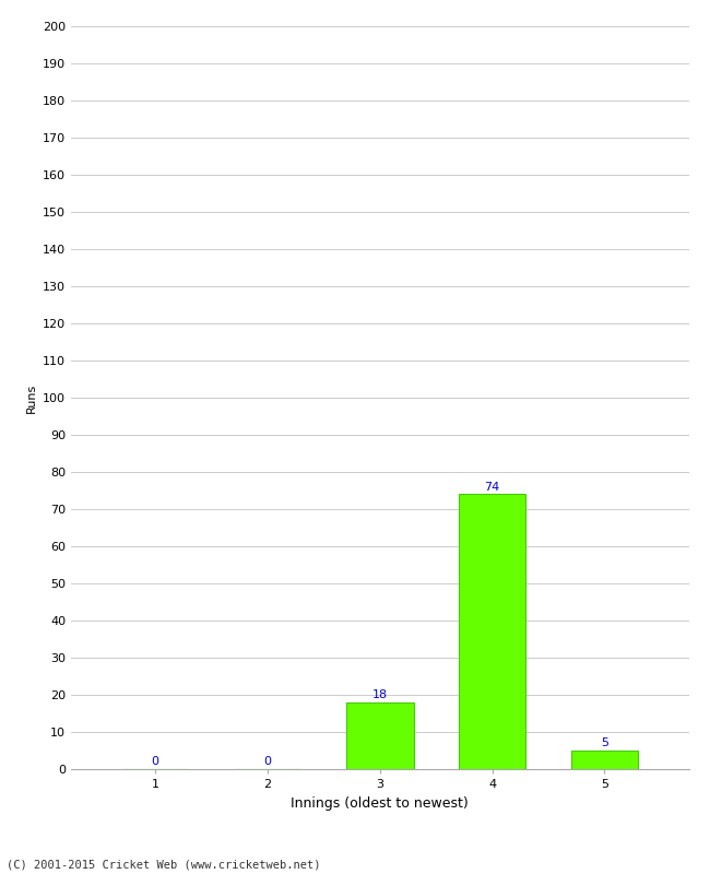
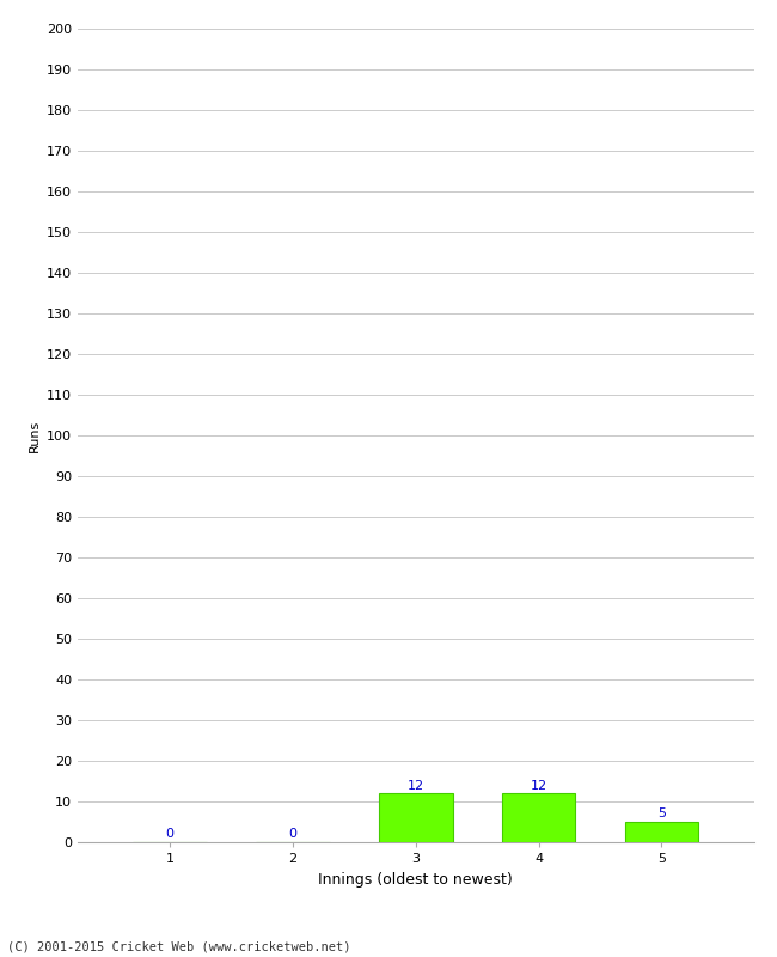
3: 18 -> 12
4: 74 -> 12
